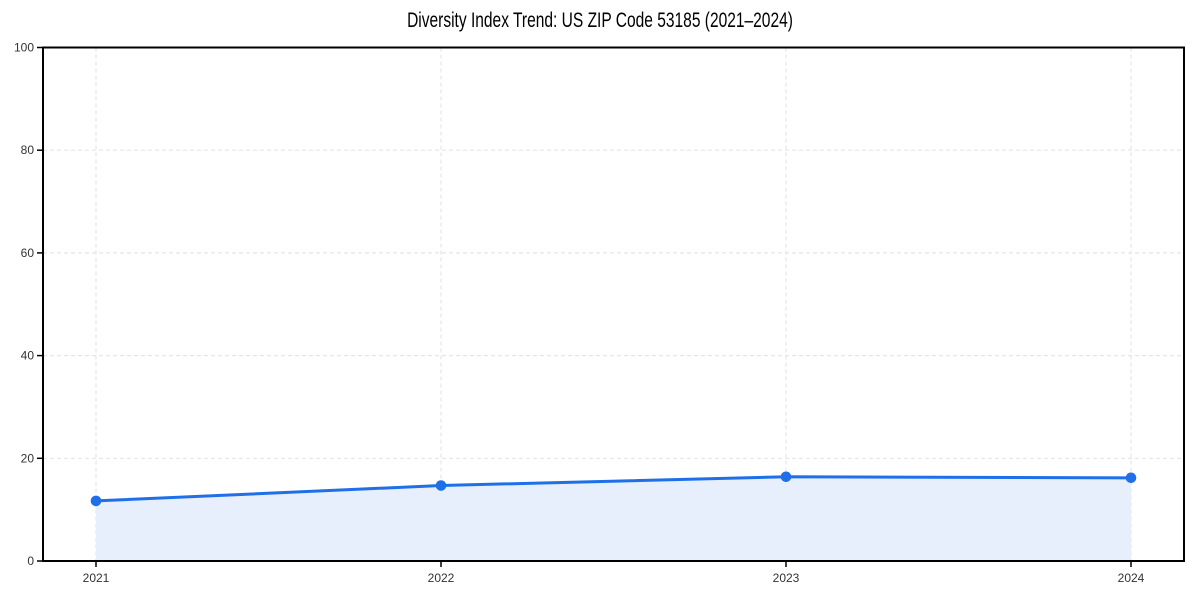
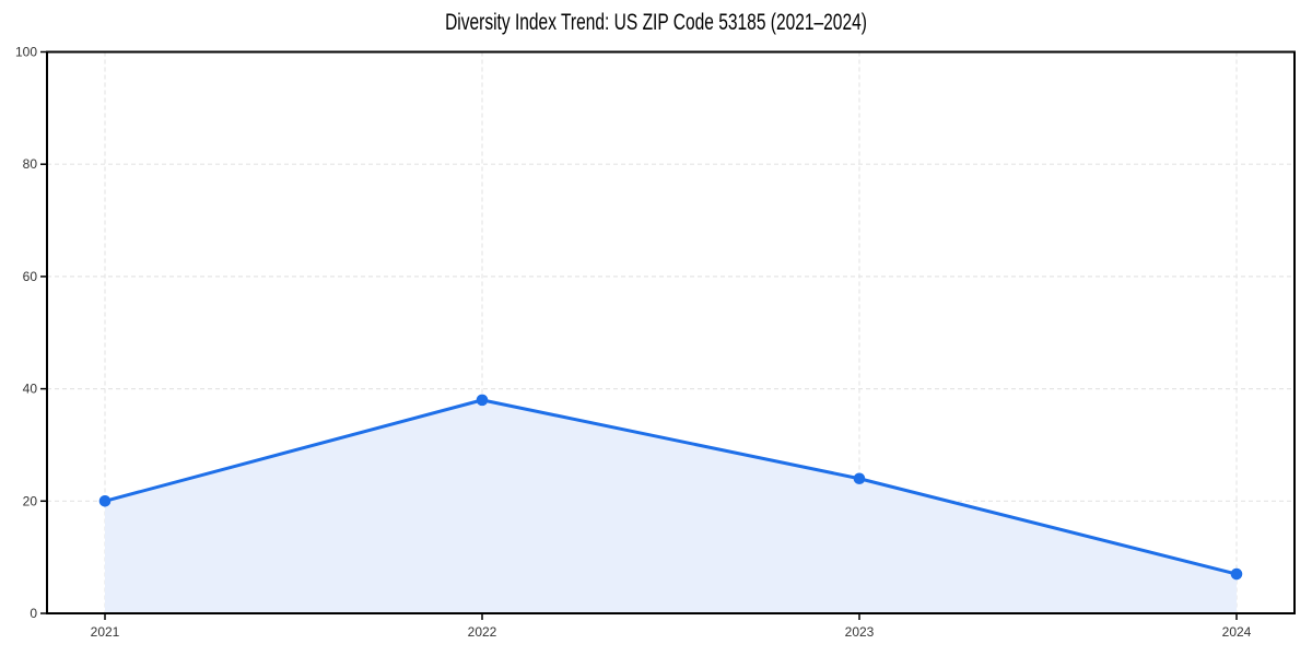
2021: 12 -> 20
2022: 15 -> 38
2023: 16 -> 24
2024: 16 -> 7
